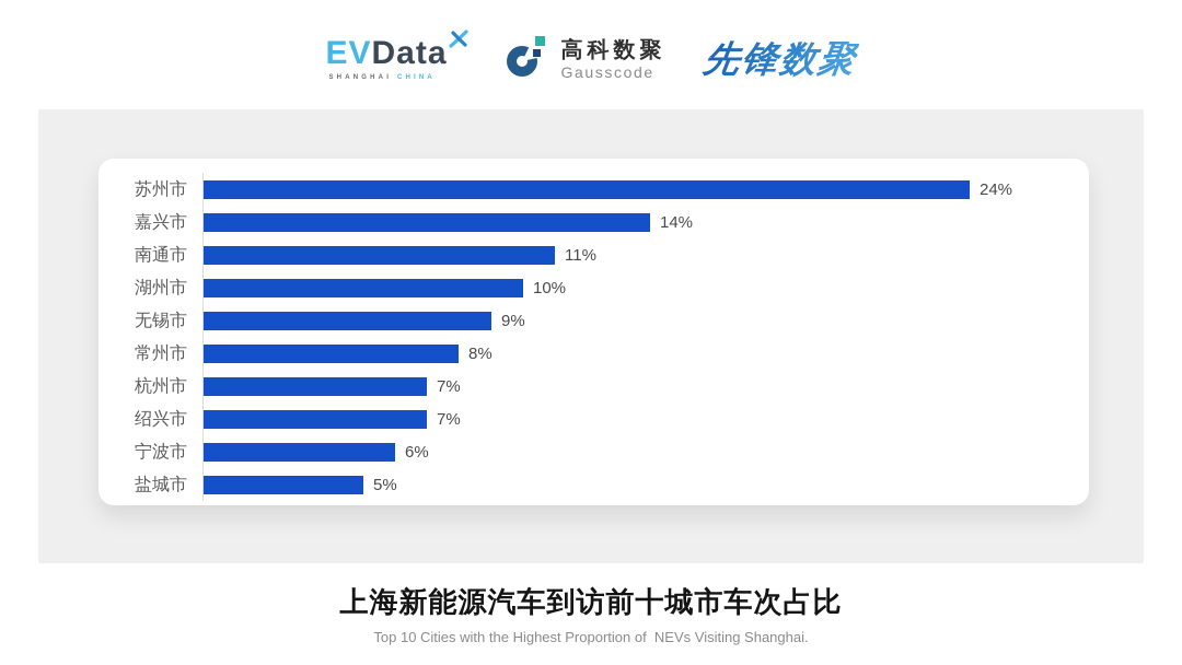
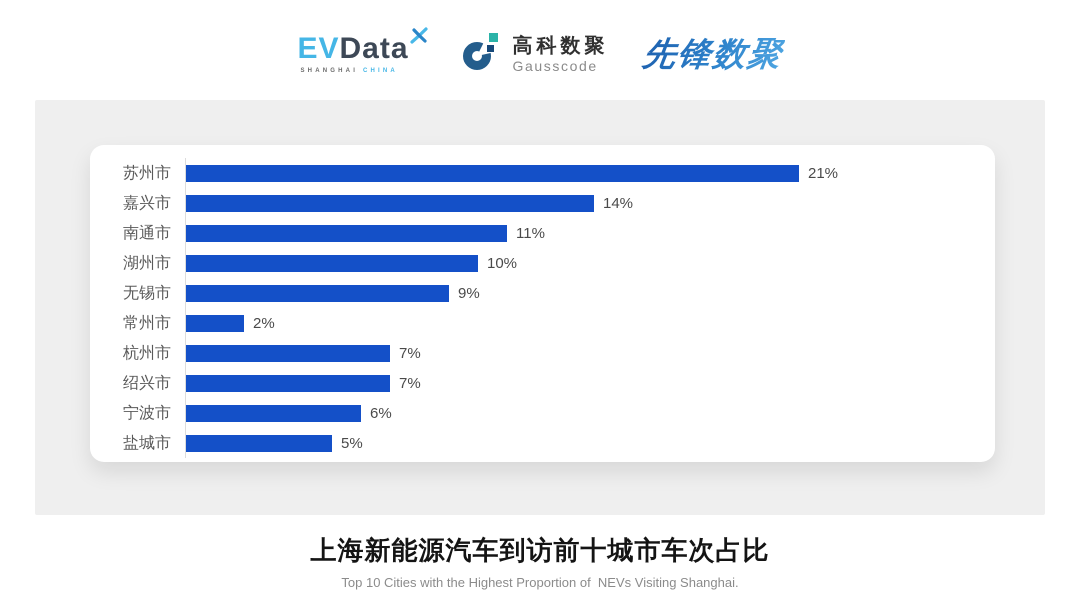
苏州市: 24% -> 21%
常州市: 8% -> 2%
